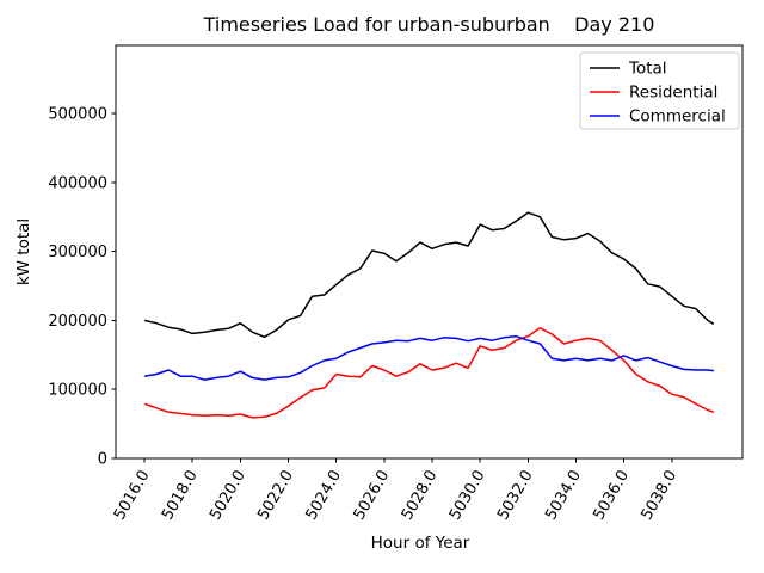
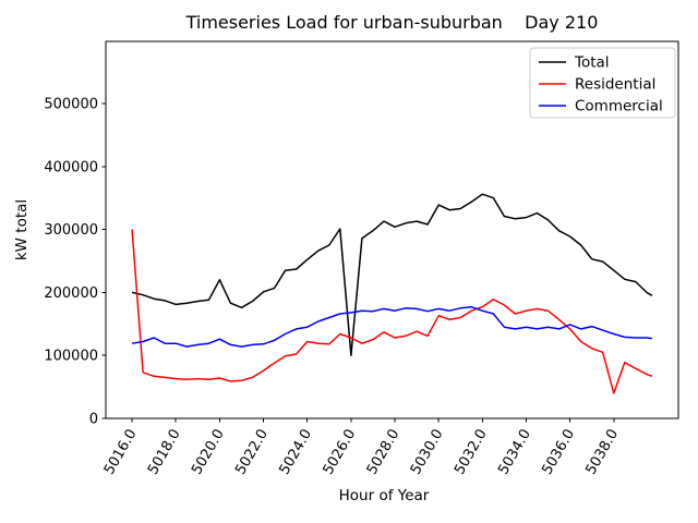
Residential/5016.0: 80000 -> 300000
Total/5020.0: 200000 -> 220000
Total/5026.0: 300000 -> 100000
Residential/5038.0: 90000 -> 40000
